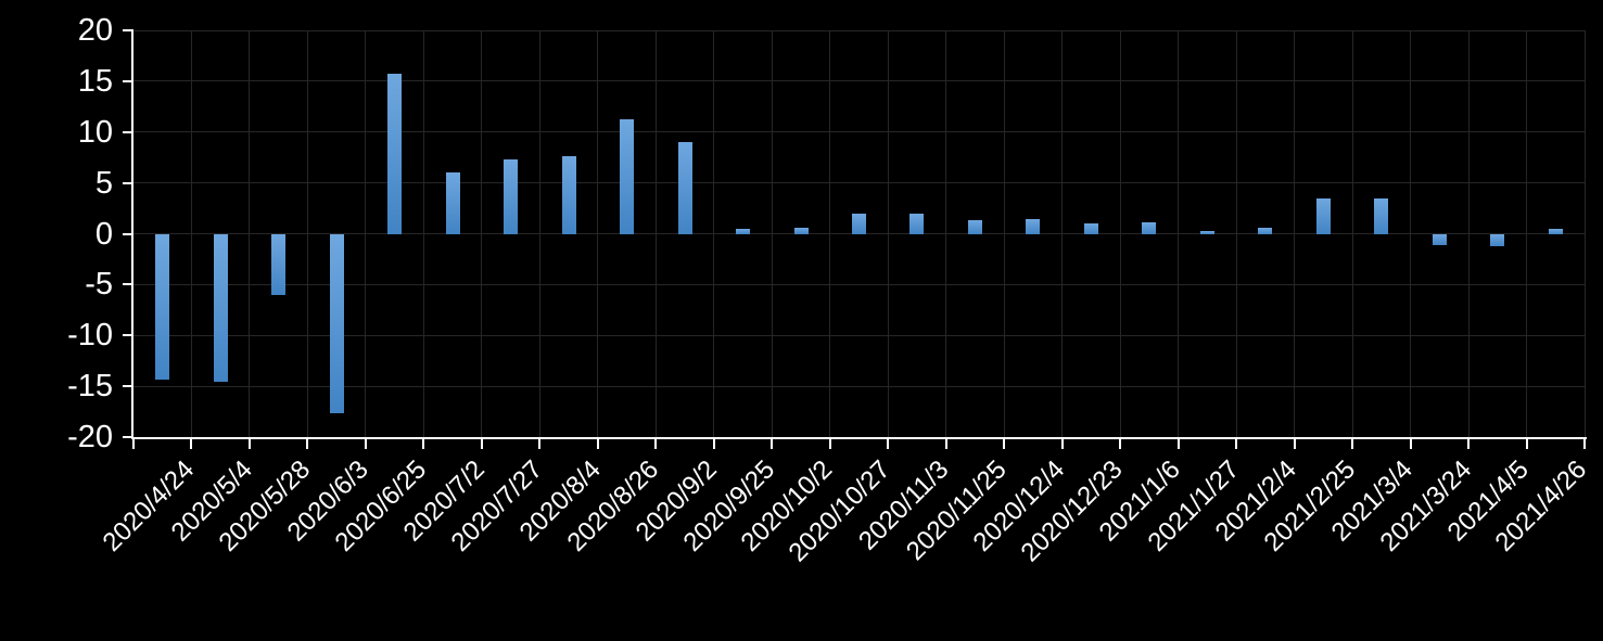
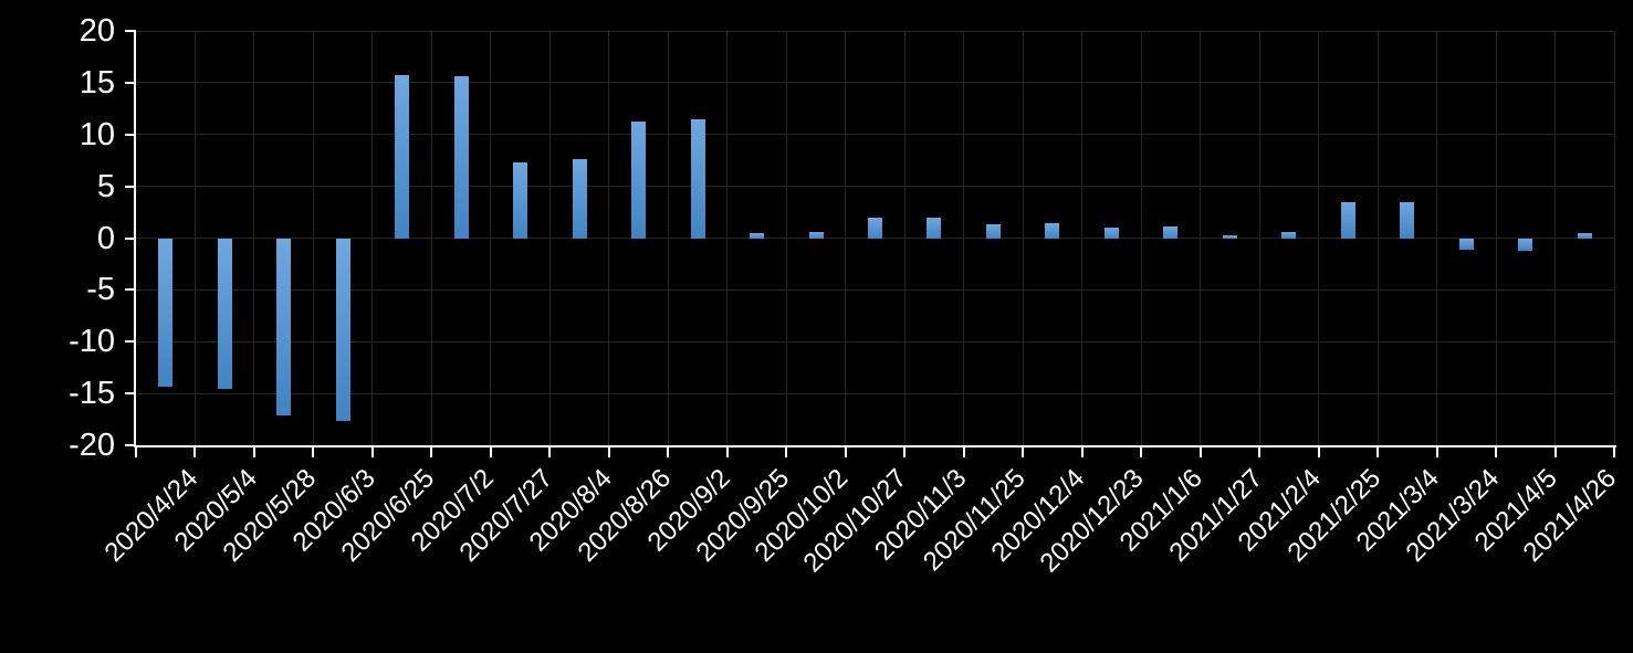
2020/5/28: -6 -> -17
2020/7/2: 6 -> 16
2020/9/2: 9 -> 12
